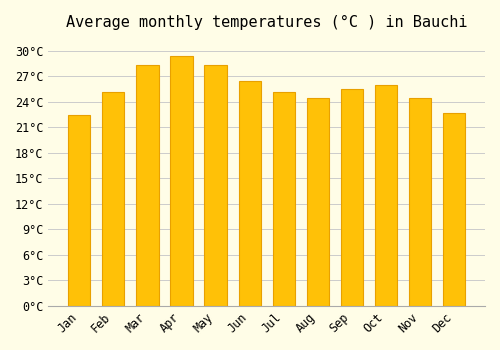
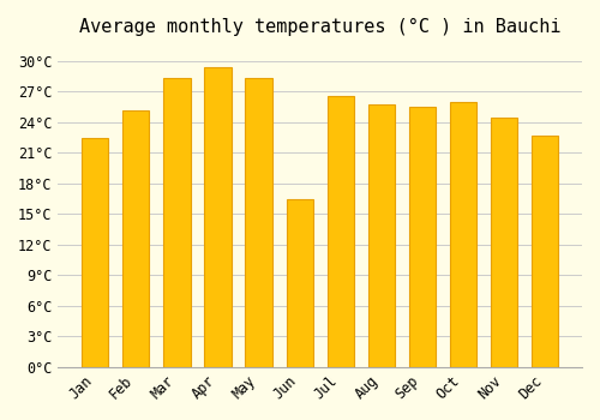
Jun: 26.5°C -> 16.4°C
Jul: 25.2°C -> 26.6°C
Aug: 24.4°C -> 25.8°C
